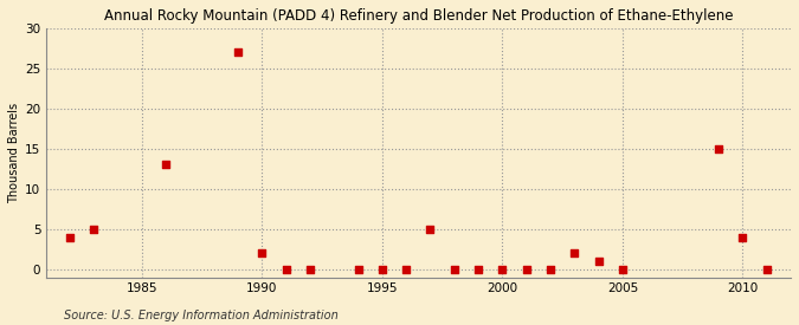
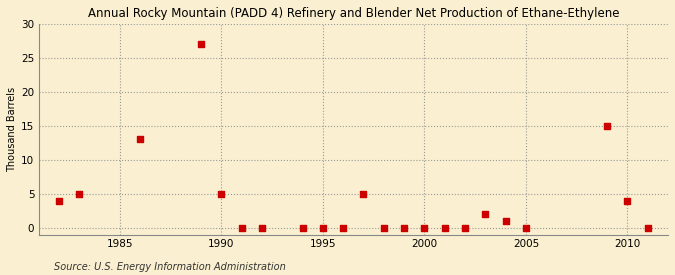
1990: 2 -> 5
